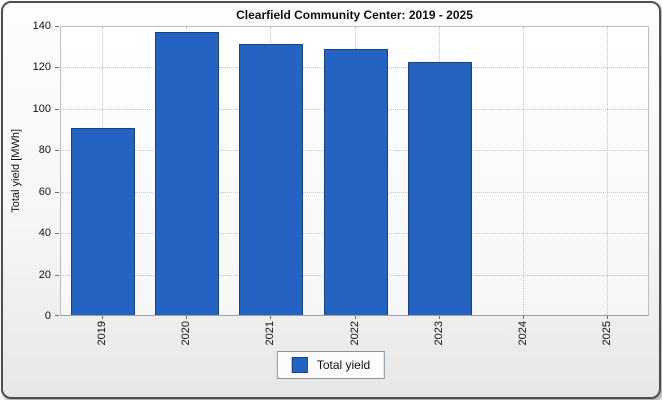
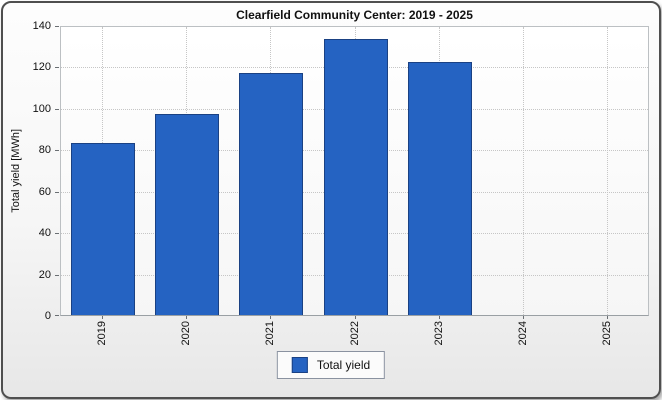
2019: 90 -> 83
2020: 136 -> 97
2021: 131 -> 117
2022: 128 -> 133
